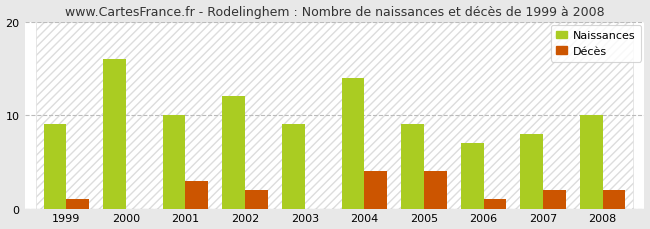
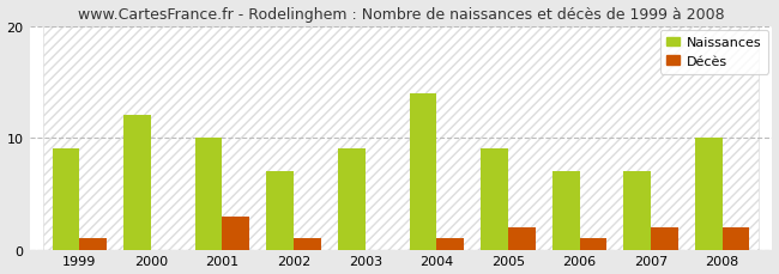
Naissances/2000: 16 -> 12
Naissances/2002: 12 -> 7
Décès/2002: 2 -> 1
Décès/2004: 4 -> 1
Décès/2005: 4 -> 2
Naissances/2007: 8 -> 7
